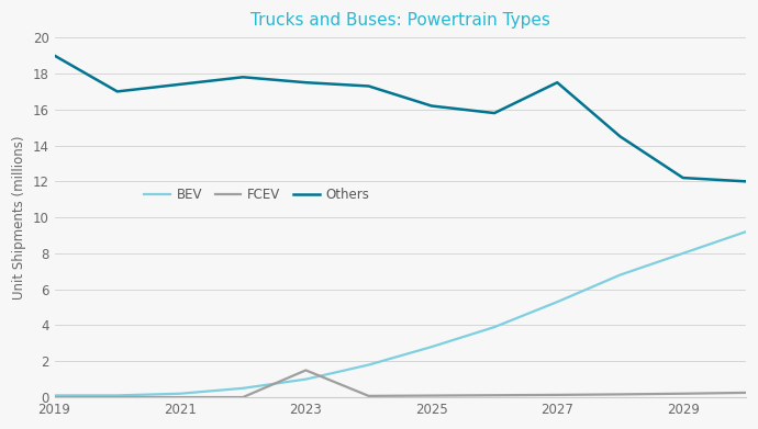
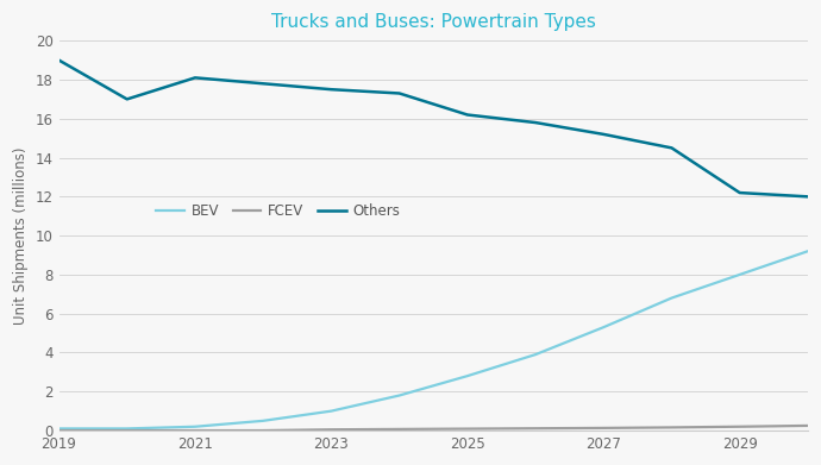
Others/2021: 17.4 -> 18.1
FCEV/2023: 1.5 -> 0.1
Others/2027: 17.5 -> 15.2
